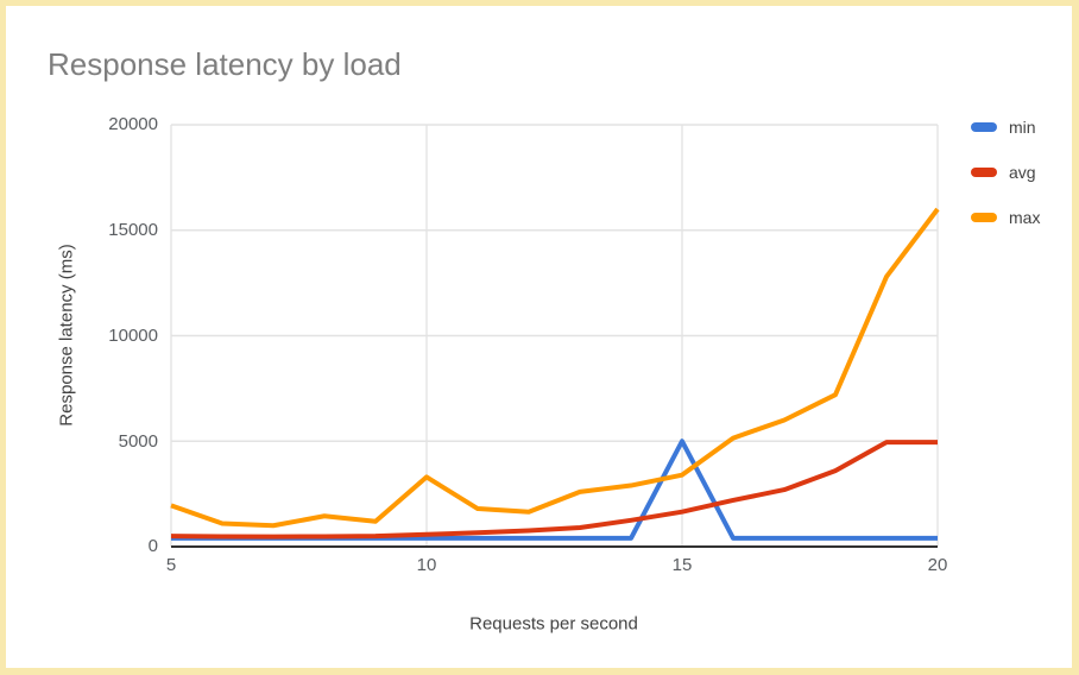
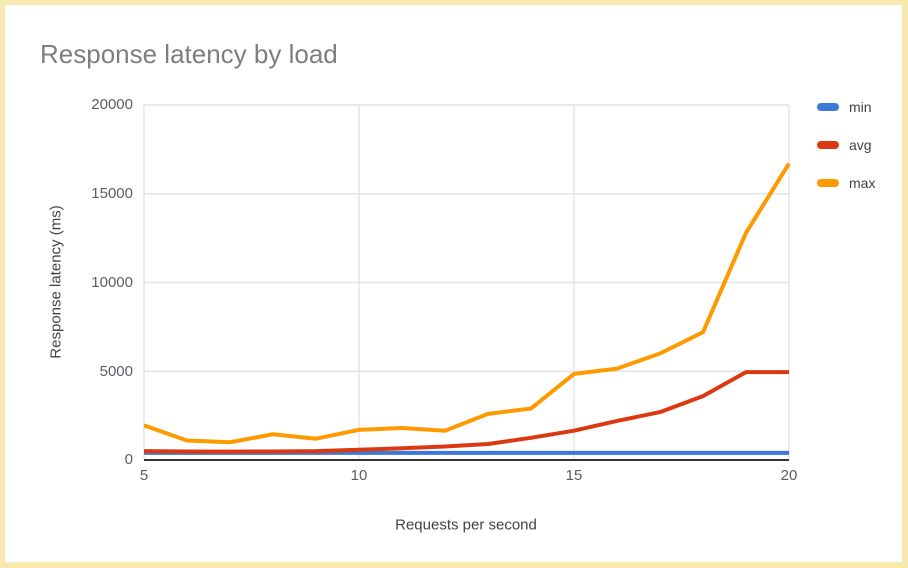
max/10: 3300 -> 1700
min/15: 5000 -> 400
max/15: 3400 -> 4800
max/20: 16000 -> 16700
